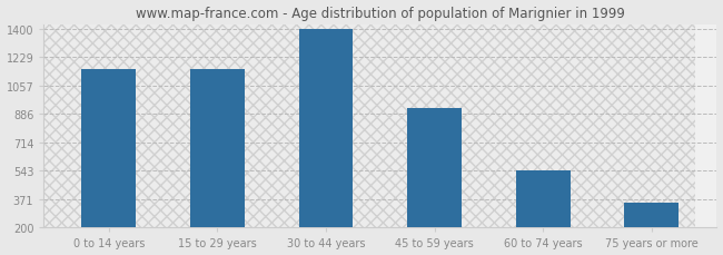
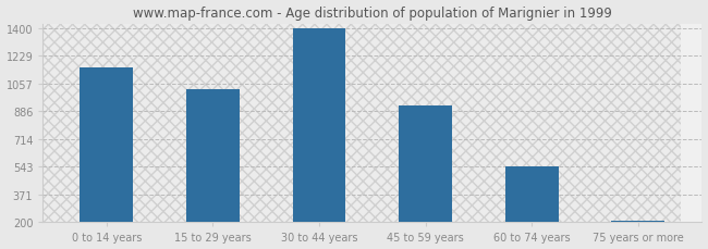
15 to 29 years: 1160 -> 1020
75 years or more: 350 -> 210
